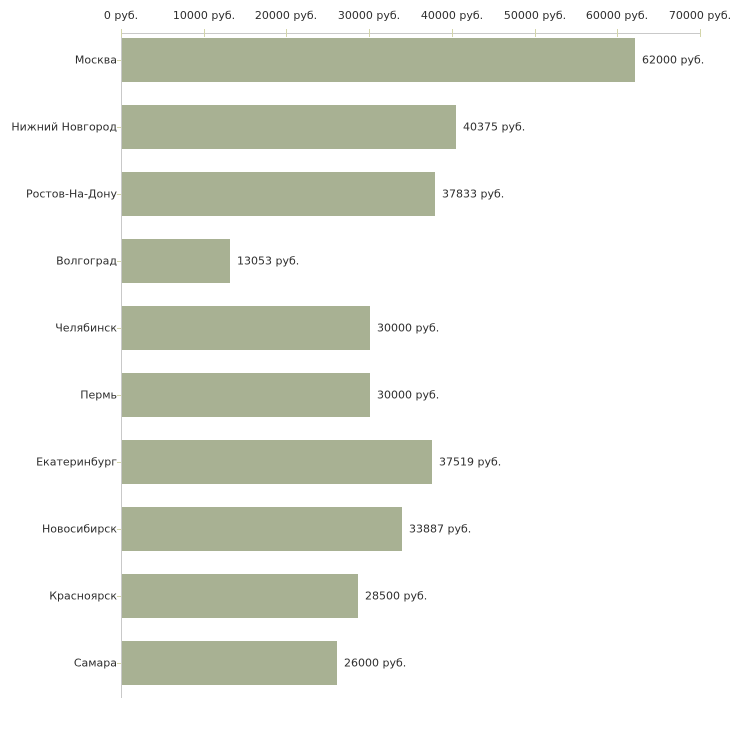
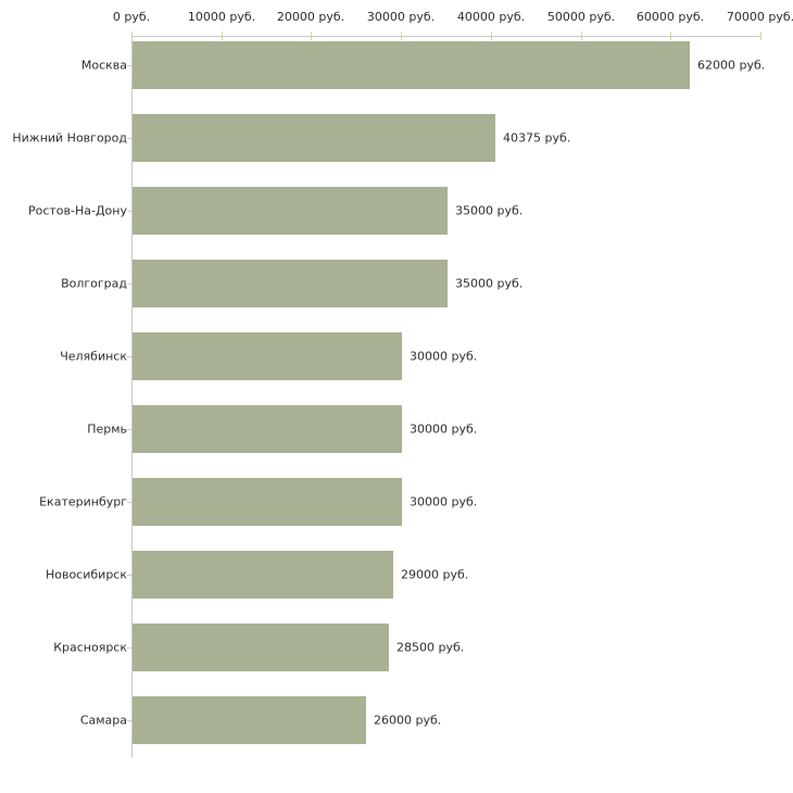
Ростов-На-Дону: 37833 -> 35000
Волгоград: 13053 -> 35000
Екатеринбург: 37519 -> 30000
Новосибирск: 33887 -> 29000
